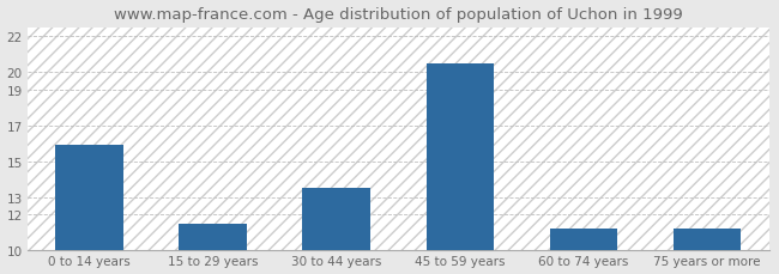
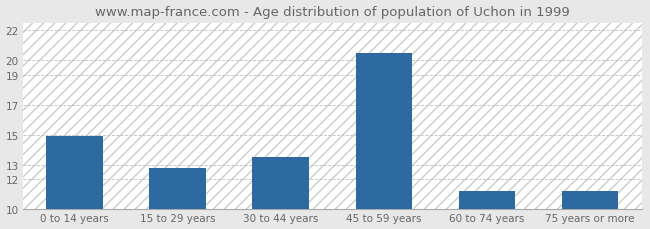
0 to 14 years: 15.9 -> 14.9
15 to 29 years: 11.5 -> 12.8
